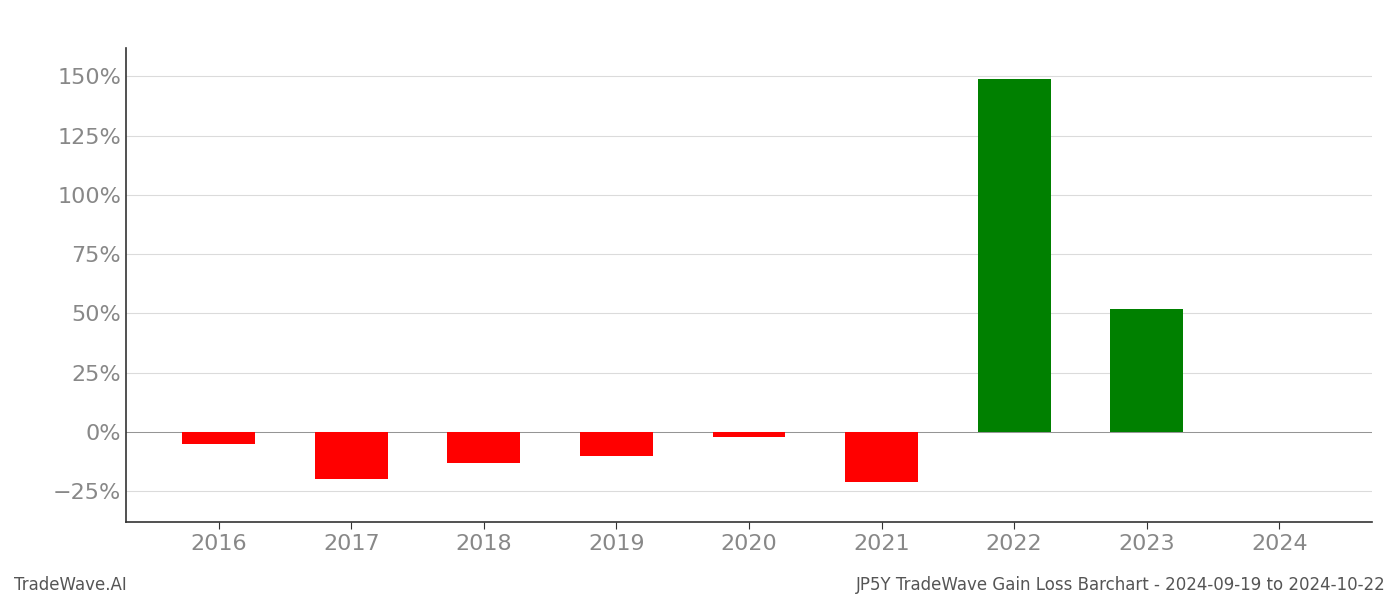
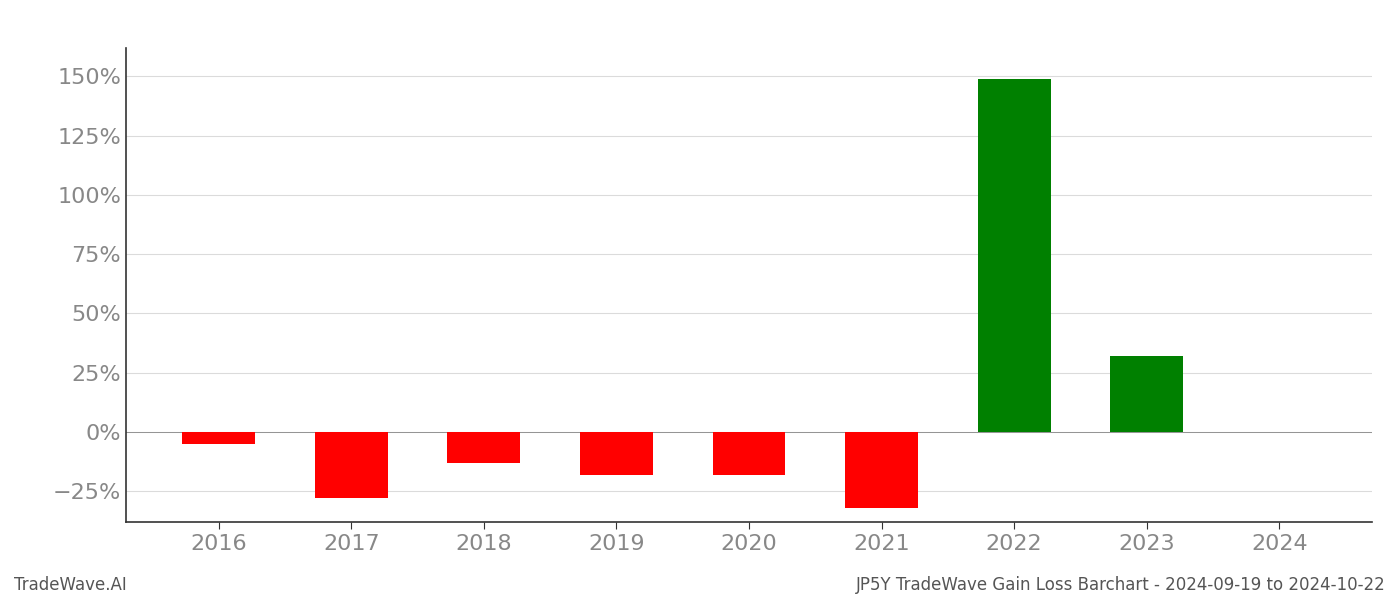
2017: -20% -> -28%
2019: -10% -> -18%
2020: -2% -> -18%
2021: -21% -> -32%
2023: 52% -> 32%
